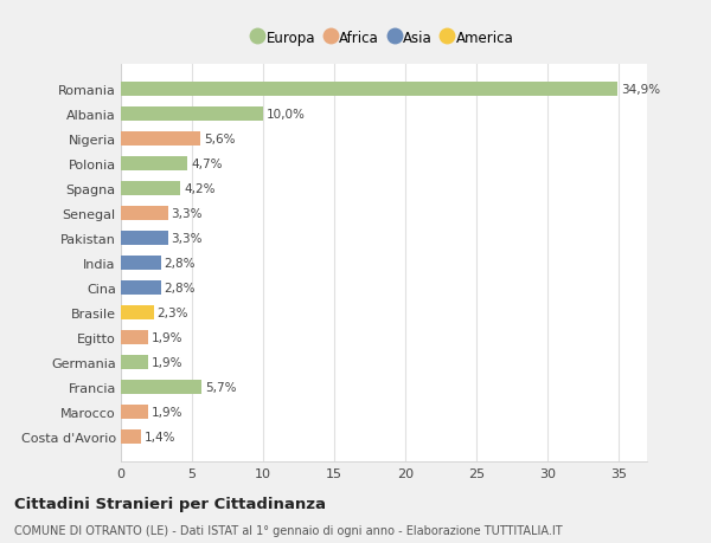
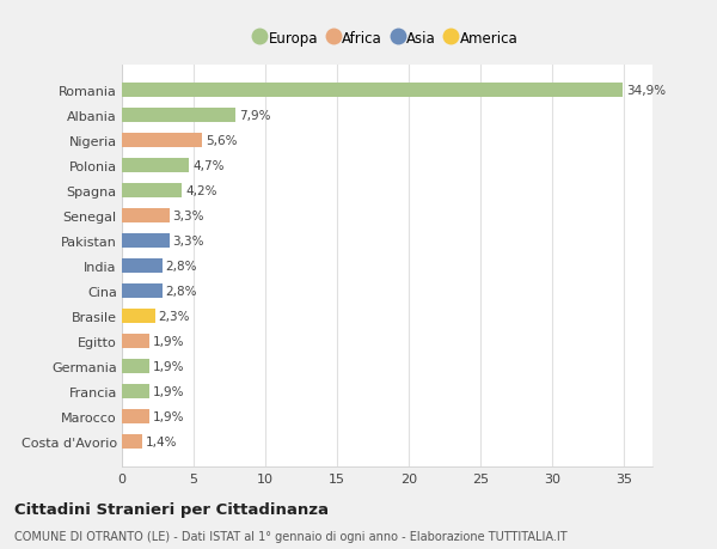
Albania: 10,0% -> 7,9%
Francia: 5,7% -> 1,9%
